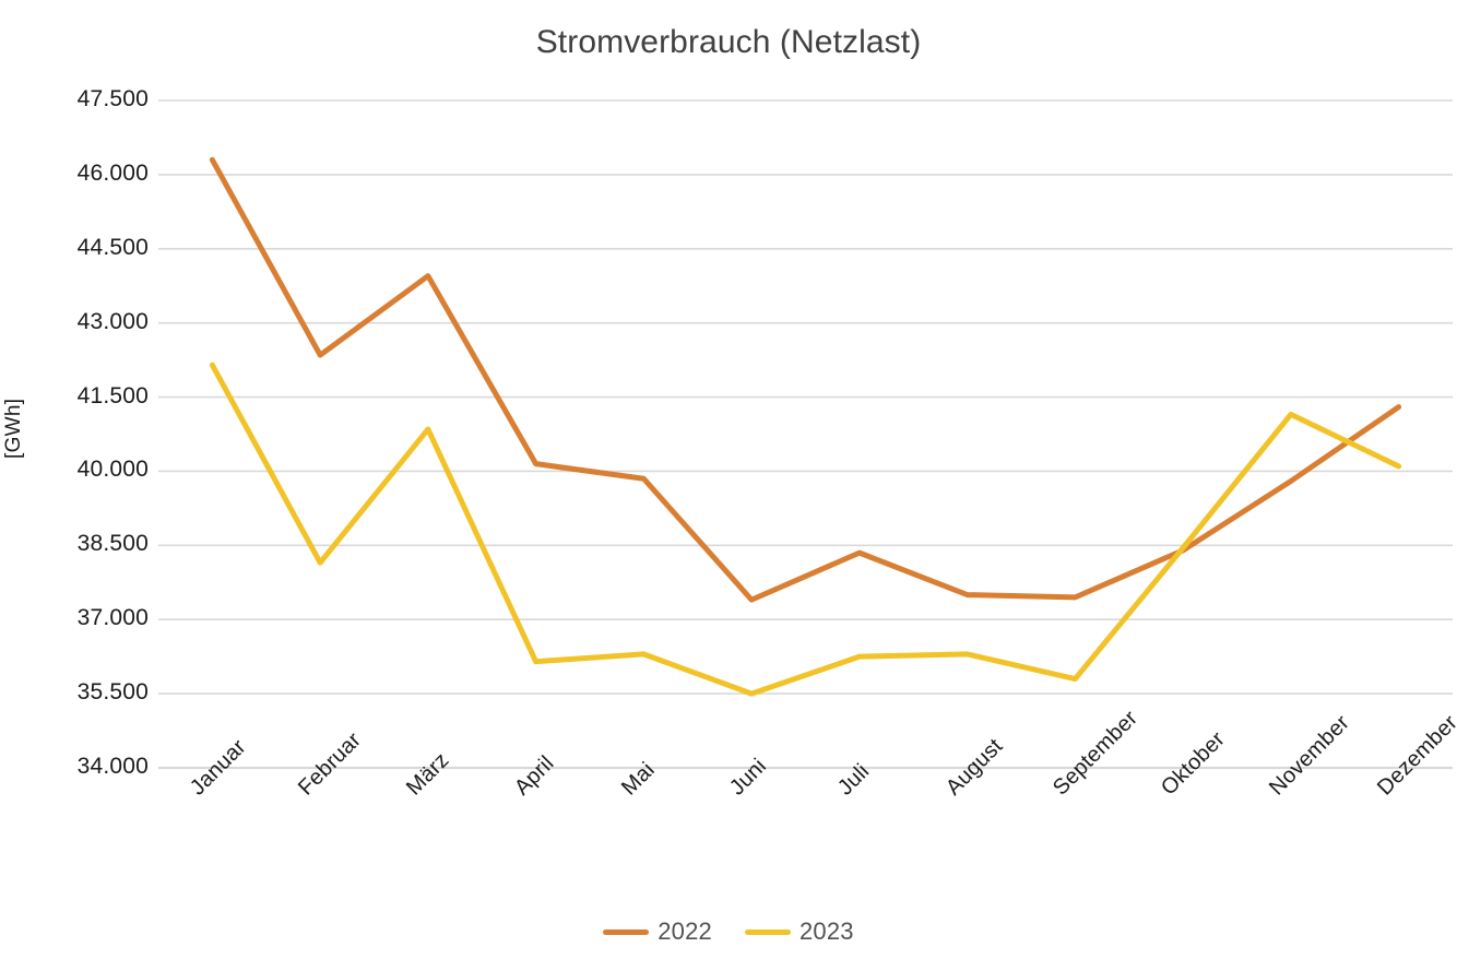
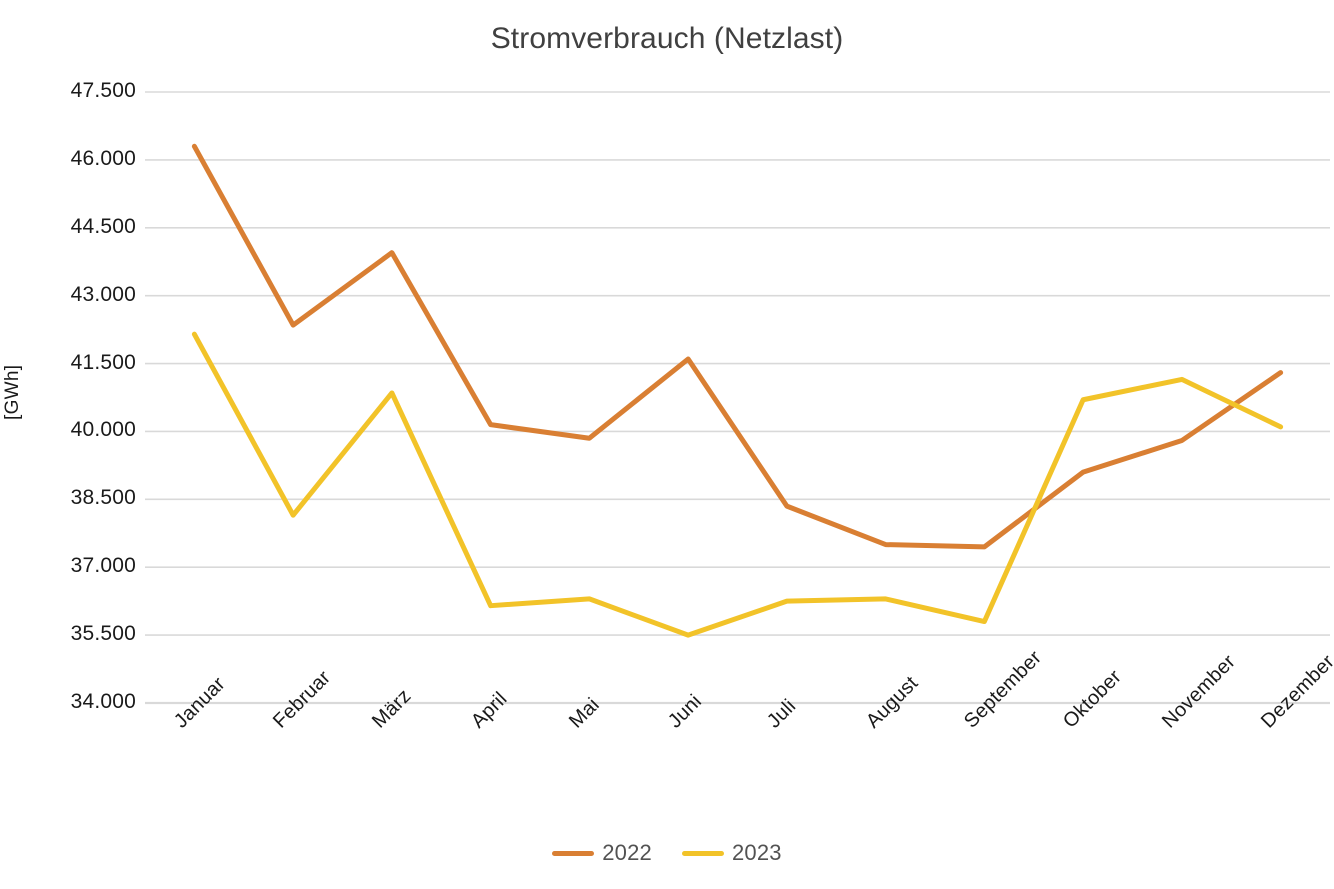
2022/Juni: 37400 -> 41600
2022/Oktober: 38400 -> 39100
2023/Oktober: 38400 -> 40700
